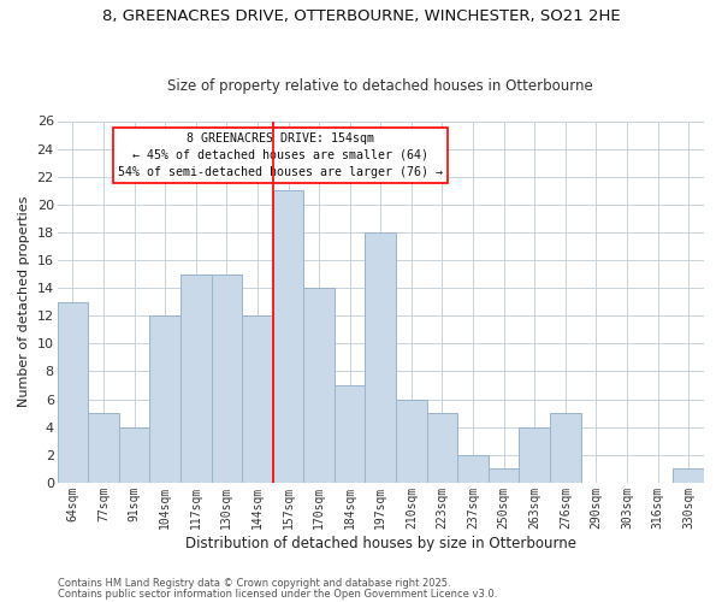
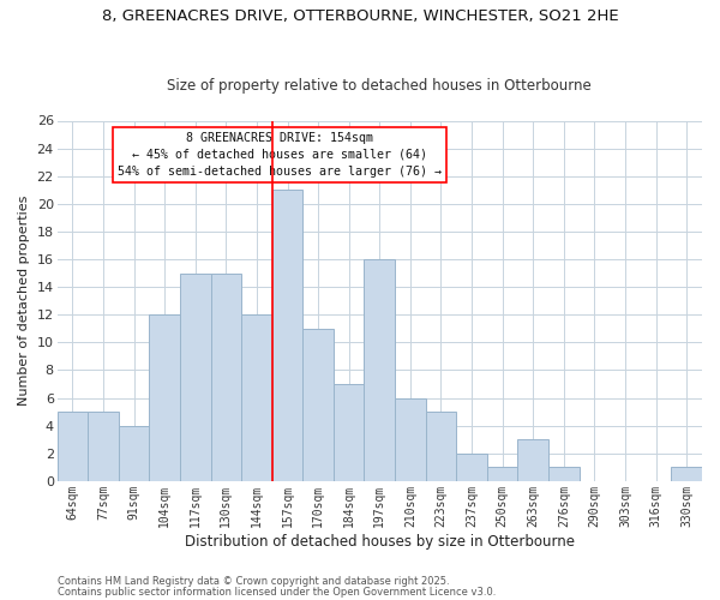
64sqm: 13 -> 5
170sqm: 14 -> 11
197sqm: 18 -> 16
263sqm: 4 -> 3
276sqm: 5 -> 1
